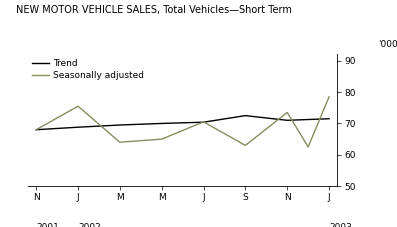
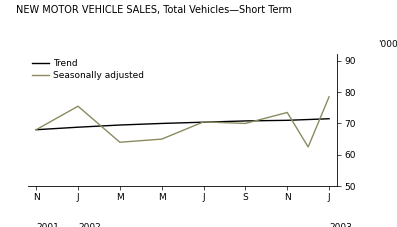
Trend/S: 72.5 -> 70.8
Seasonally adjusted/S: 63.0 -> 70.0
